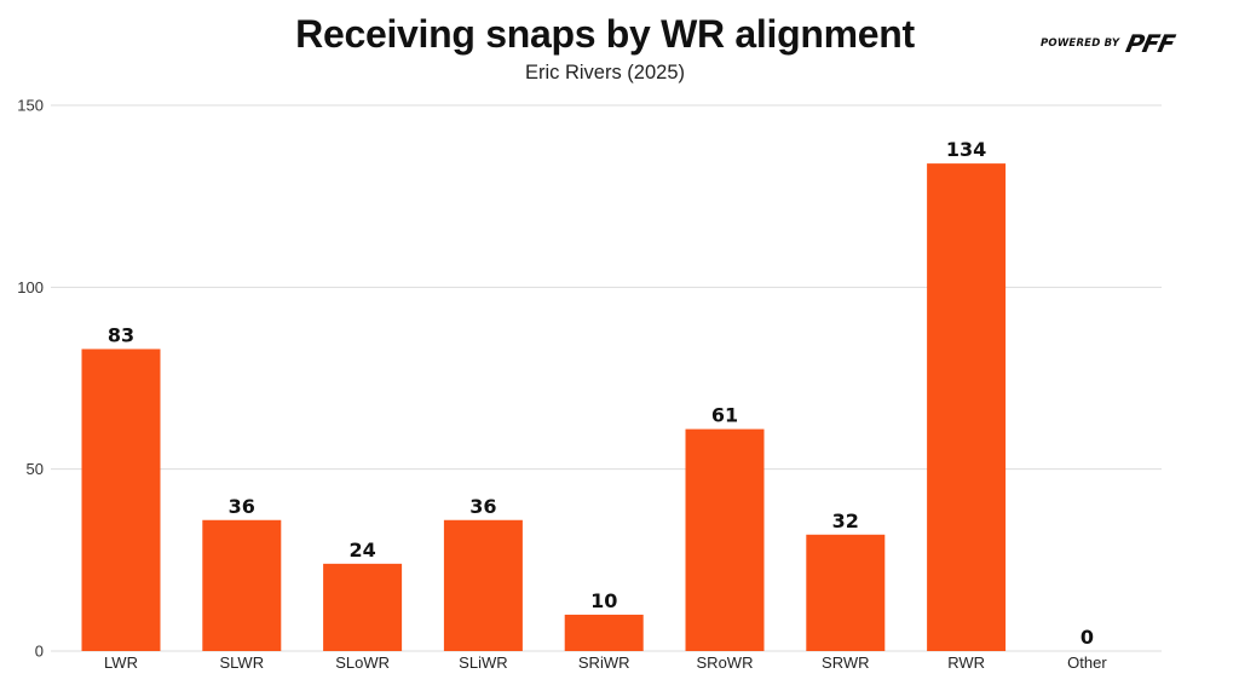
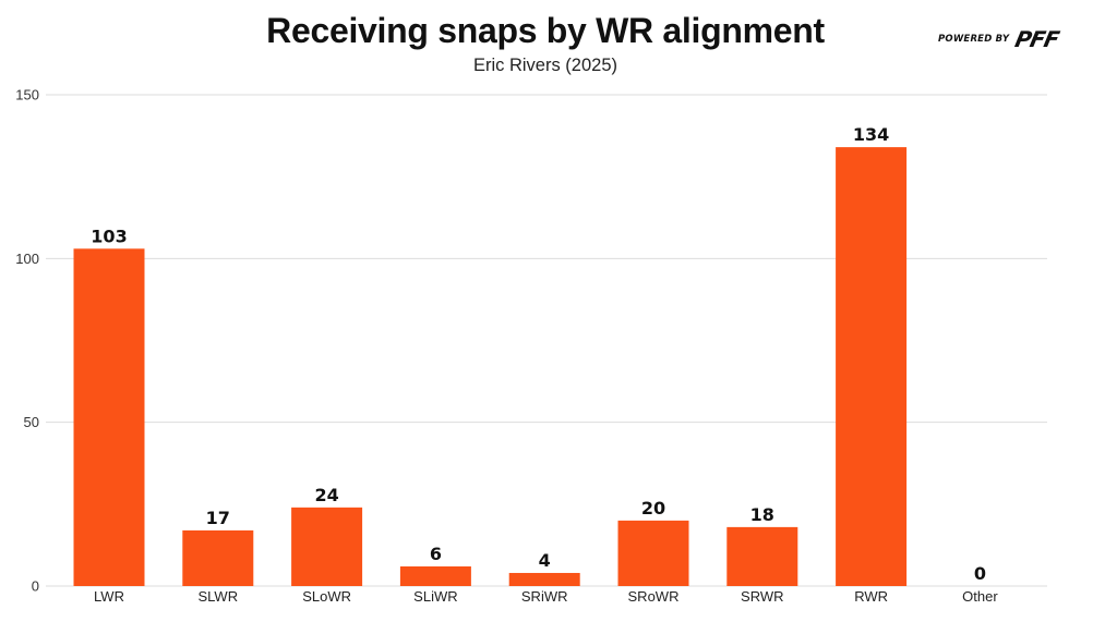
LWR: 83 -> 103
SLWR: 36 -> 17
SLiWR: 36 -> 6
SRiWR: 10 -> 4
SRoWR: 61 -> 20
SRWR: 32 -> 18
